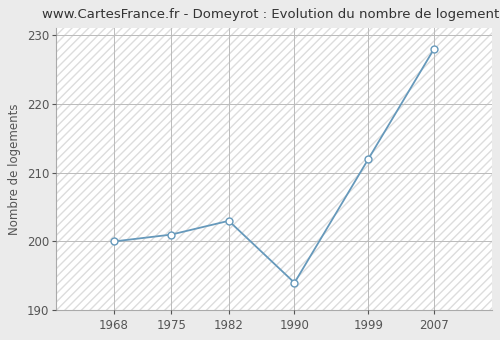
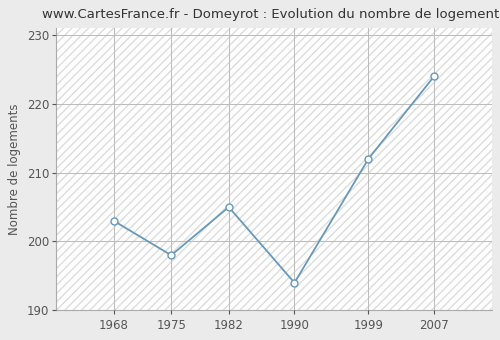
1968: 200 -> 203
1975: 201 -> 198
1982: 203 -> 205
2007: 228 -> 224
